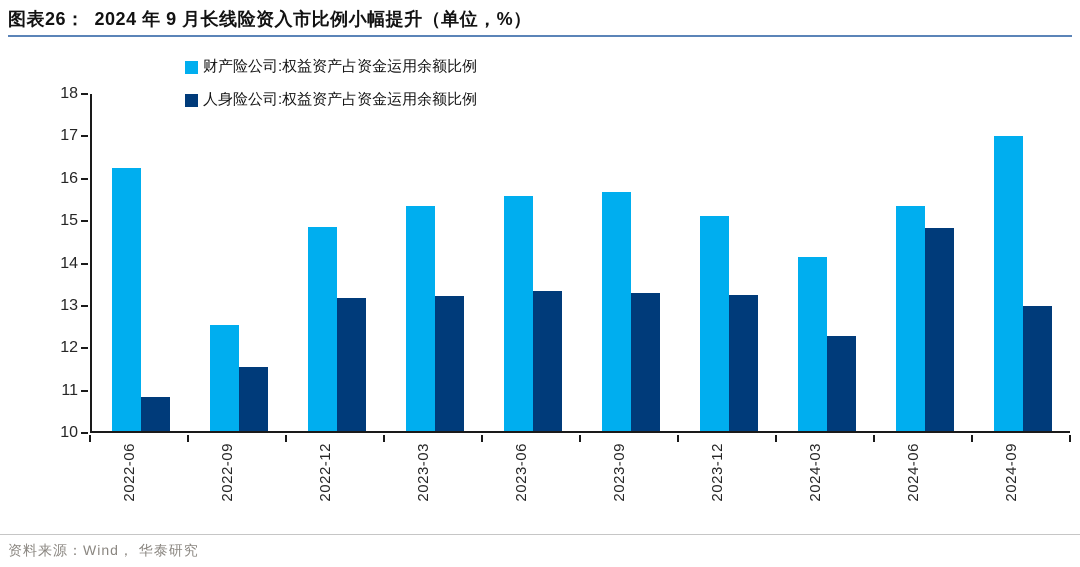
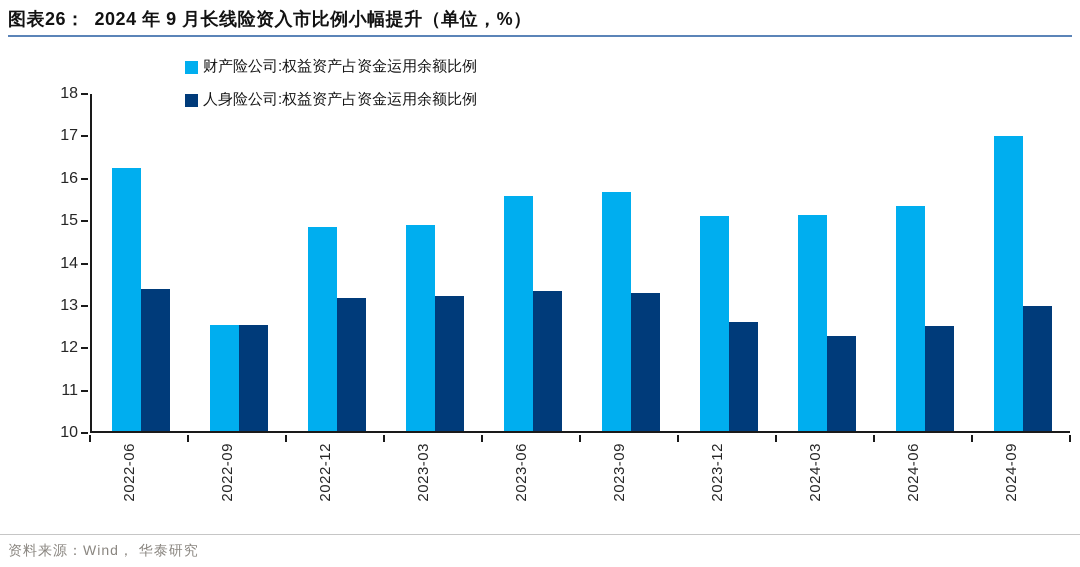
人身险公司:权益资产占资金运用余额比例/2022-06: 10.8 -> 13.4
人身险公司:权益资产占资金运用余额比例/2022-09: 11.5 -> 12.5
财产险公司:权益资产占资金运用余额比例/2023-03: 15.3 -> 14.9
人身险公司:权益资产占资金运用余额比例/2023-12: 13.2 -> 12.6
财产险公司:权益资产占资金运用余额比例/2024-03: 14.1 -> 15.1
人身险公司:权益资产占资金运用余额比例/2024-06: 14.8 -> 12.5
